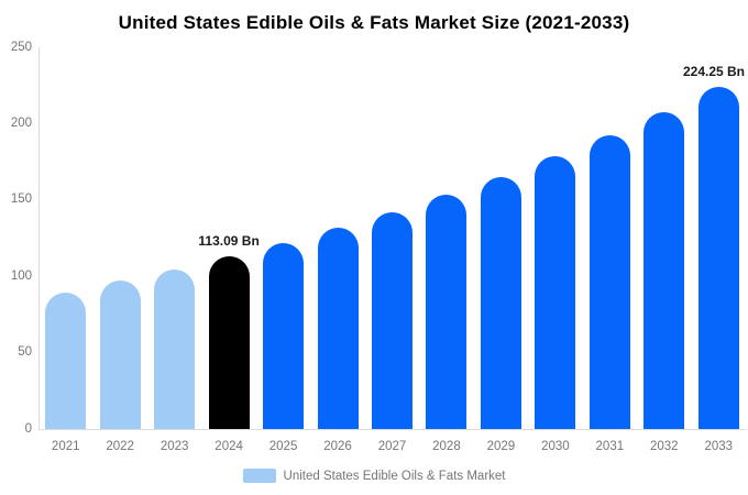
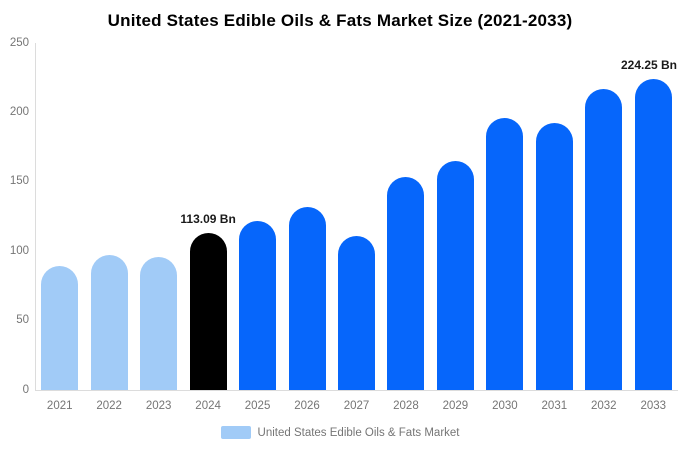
2023: 105 -> 96
2027: 142 -> 111
2030: 178 -> 196
2032: 208 -> 217
